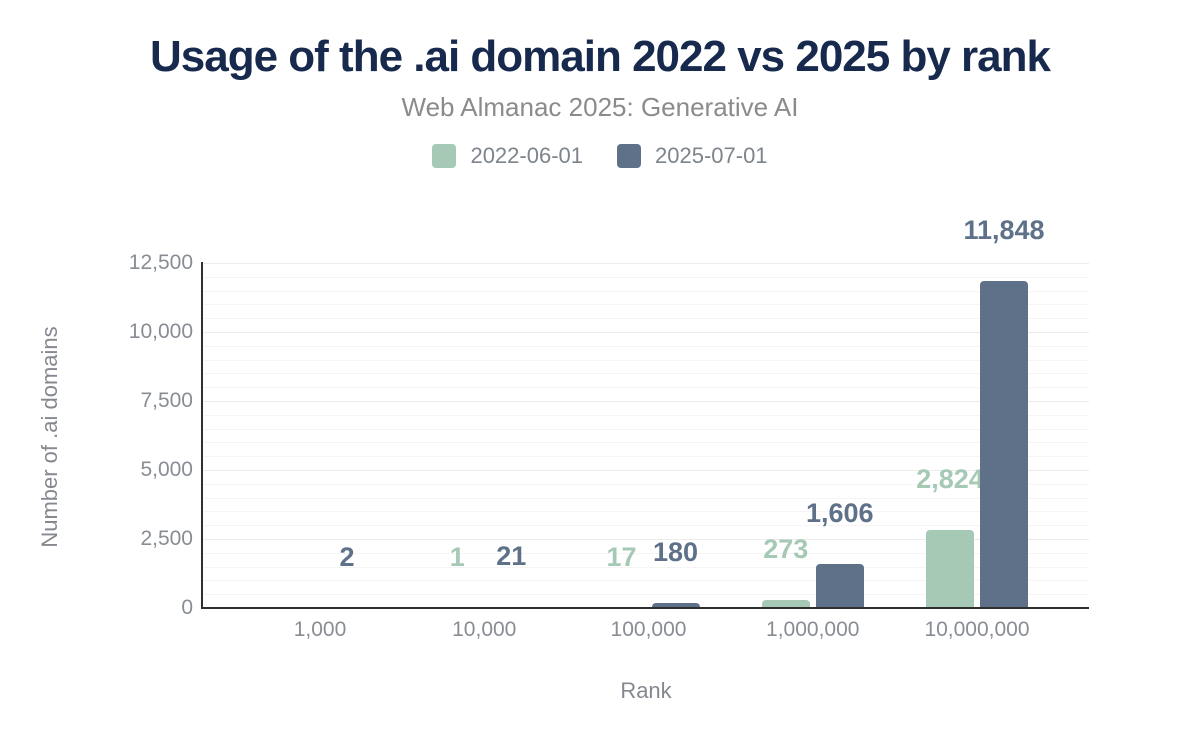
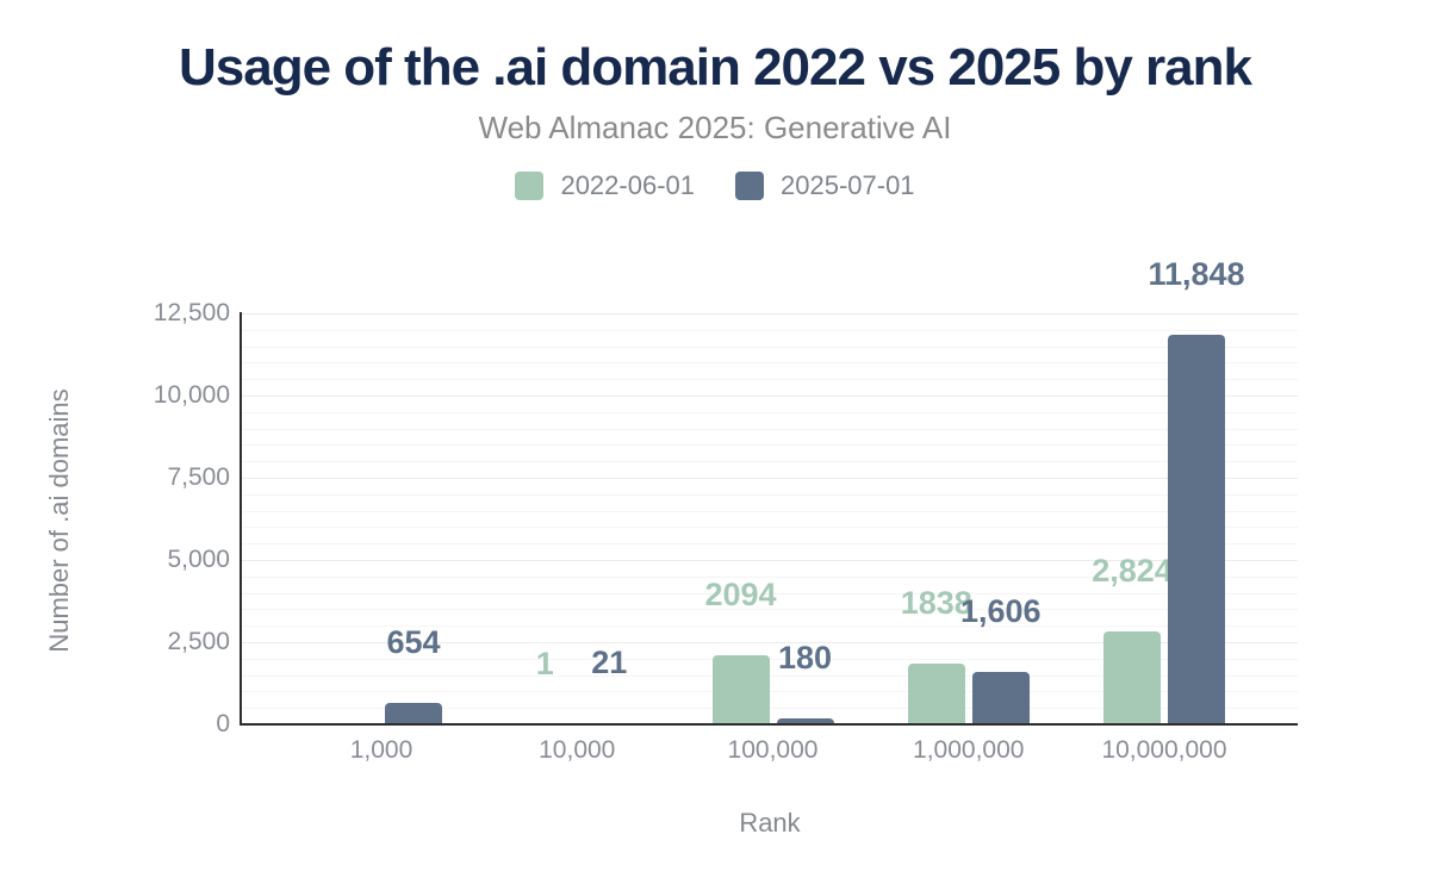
2025-07-01/1,000: 2 -> 654
2022-06-01/100,000: 17 -> 2094
2022-06-01/1,000,000: 273 -> 1838
